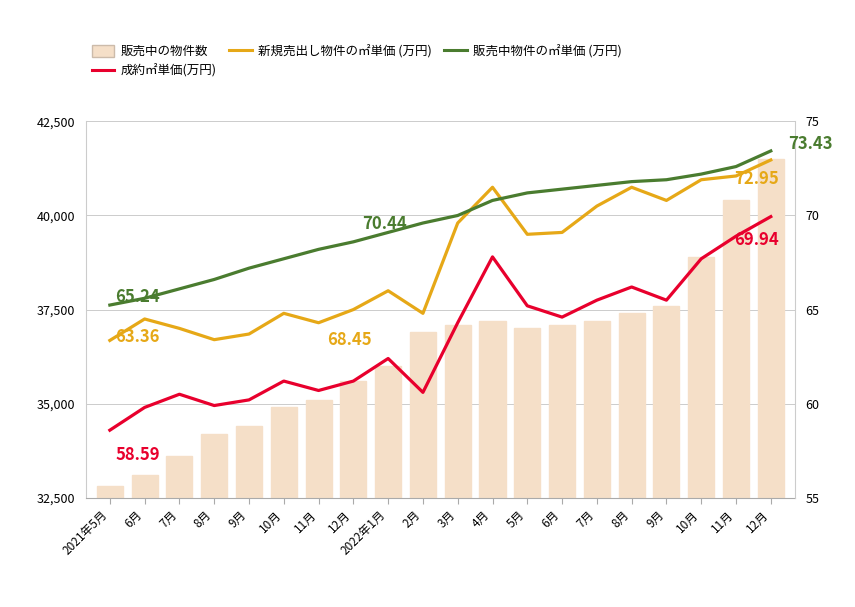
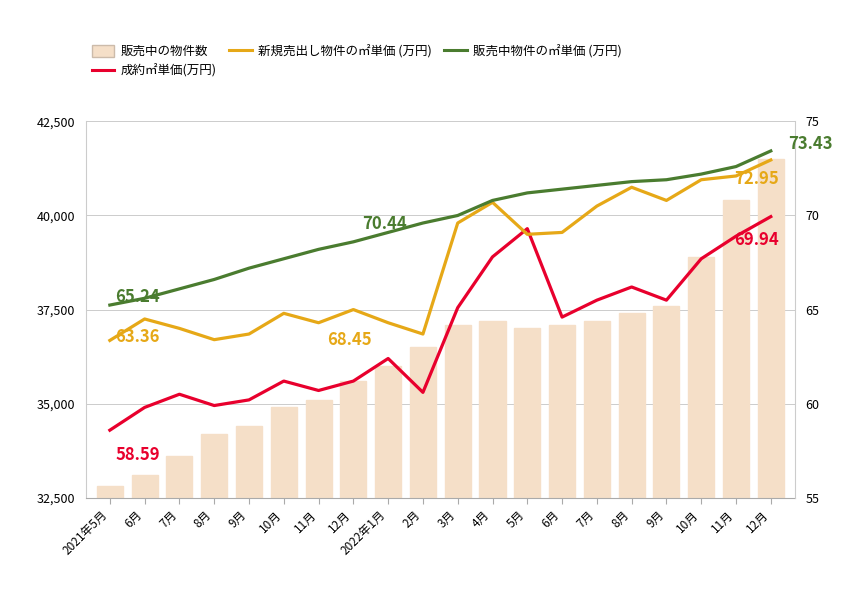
新規売出し物件の㎡単価 (万円)/2022年1月: 66.0 -> 64.3
販売中の物件数/2月: 36,900 -> 36,500
新規売出し物件の㎡単価 (万円)/2月: 64.8 -> 63.7
成約㎡単価(万円)/3月: 64.3 -> 65.1
新規売出し物件の㎡単価 (万円)/4月: 71.5 -> 70.7
成約㎡単価(万円)/5月: 65.2 -> 69.3
